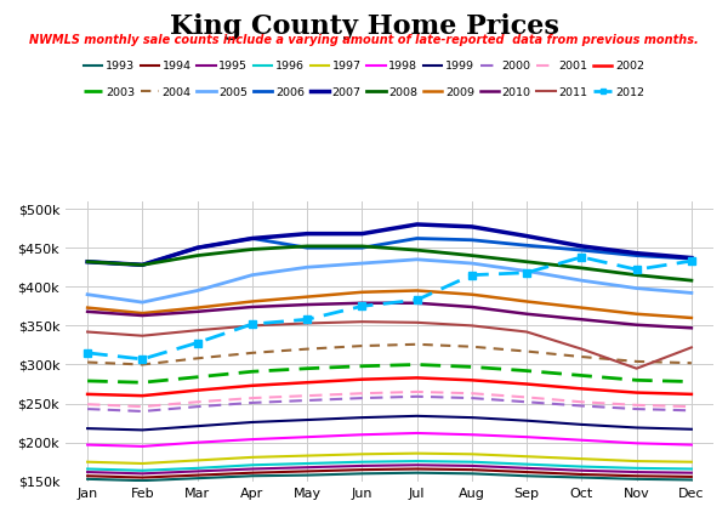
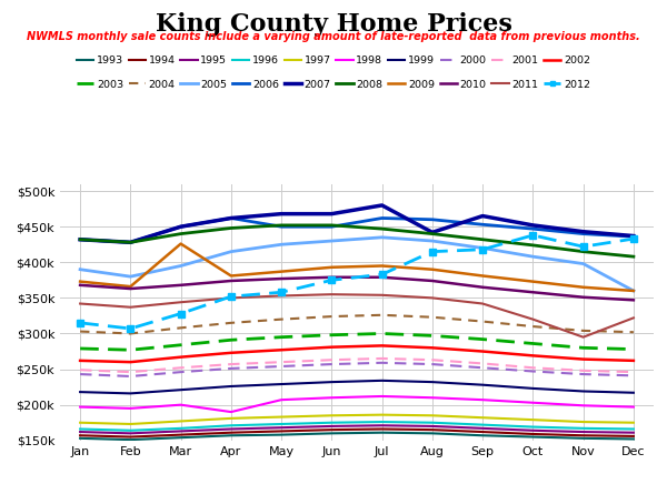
2009/Mar: $373k -> $426k
1998/Apr: $204k -> $190k
2007/Aug: $477k -> $442k
2005/Dec: $392k -> $360k
